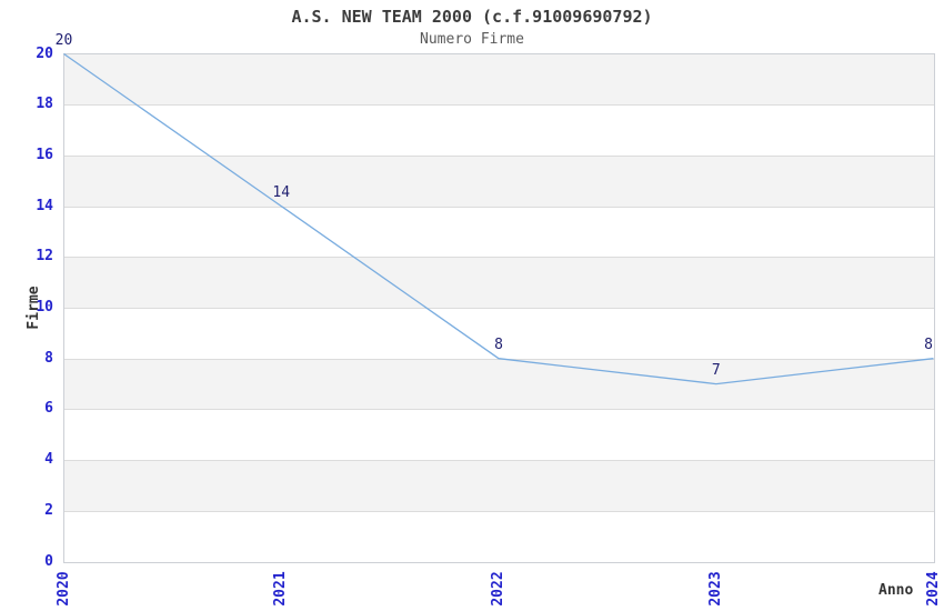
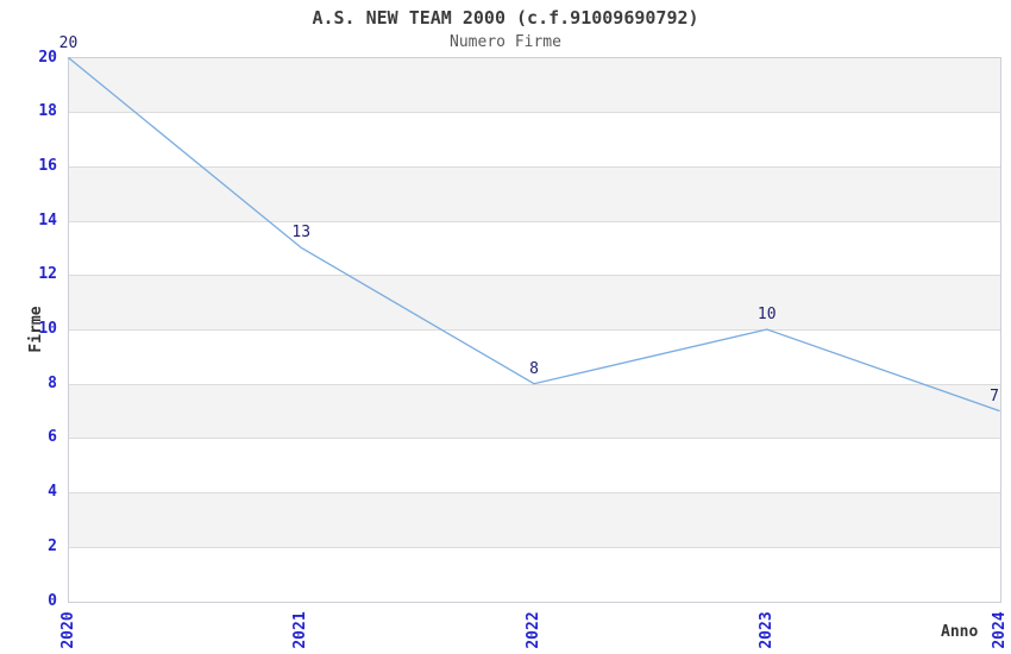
2021: 14 -> 13
2023: 7 -> 10
2024: 8 -> 7
